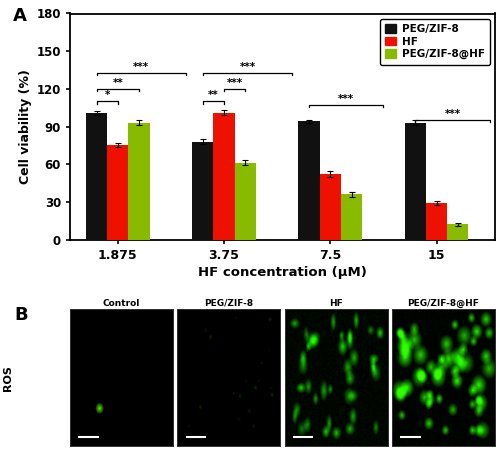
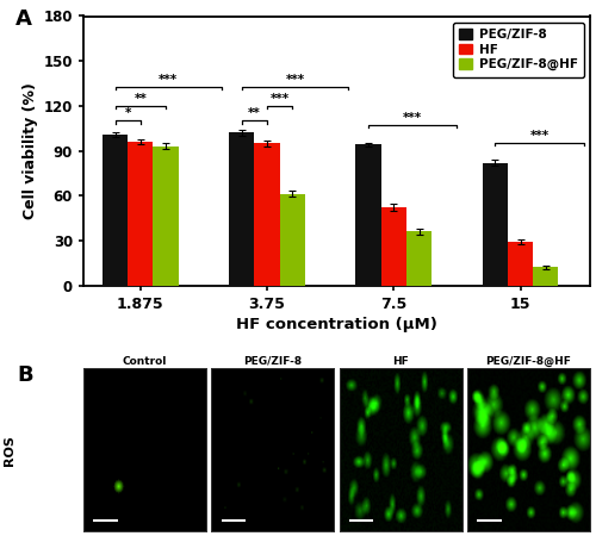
HF/1.875: 75 -> 96
PEG/ZIF-8/3.75: 78 -> 102
HF/3.75: 101 -> 95
PEG/ZIF-8/15: 93 -> 82
